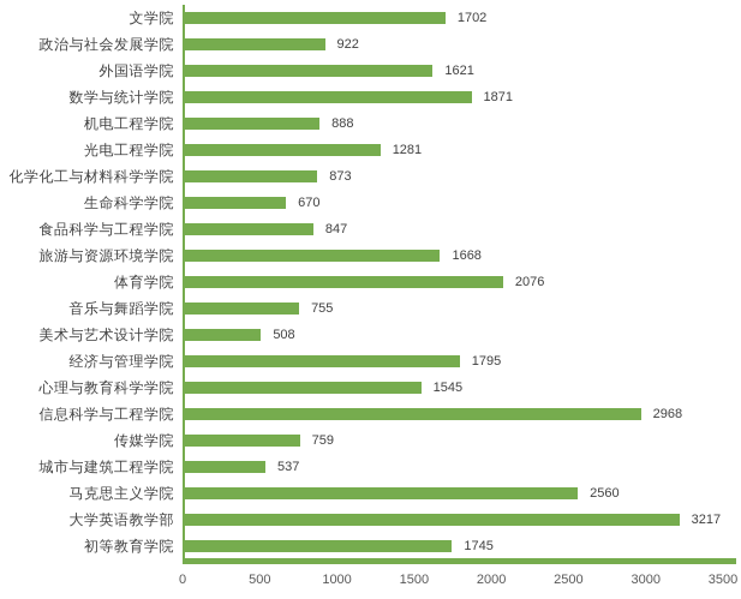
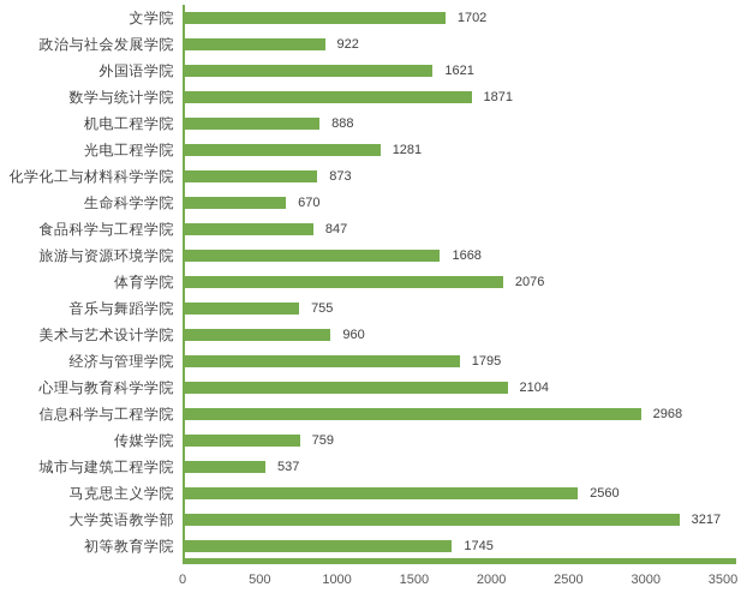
美术与艺术设计学院: 508 -> 960
心理与教育科学学院: 1545 -> 2104
